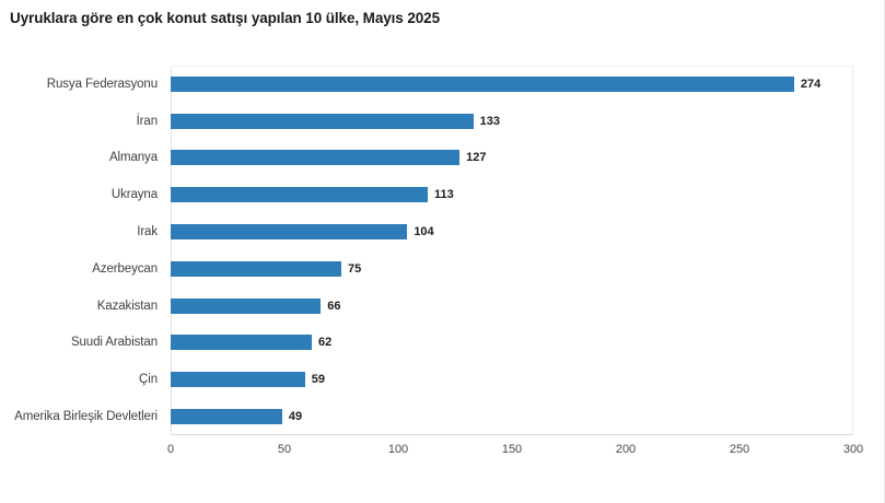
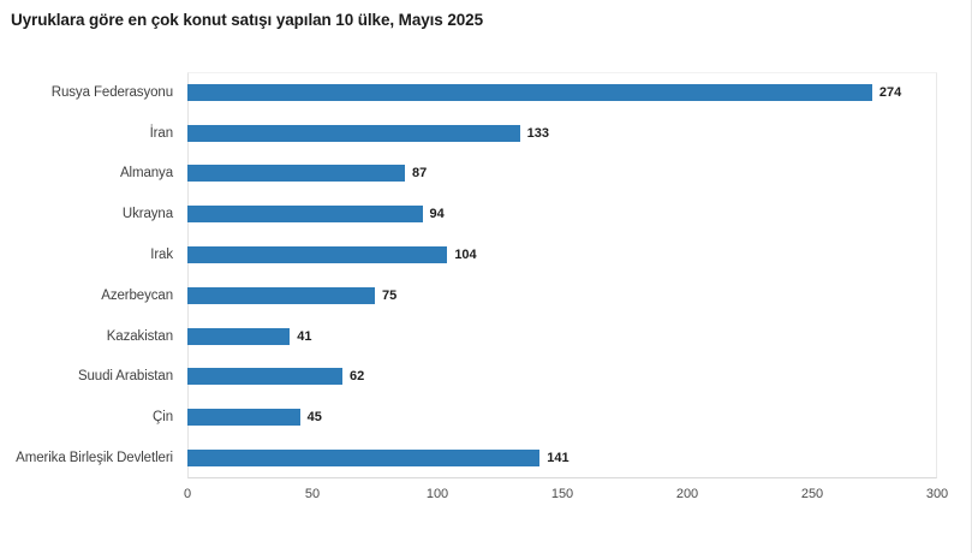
Almanya: 127 -> 87
Ukrayna: 113 -> 94
Kazakistan: 66 -> 41
Çin: 59 -> 45
Amerika Birleşik Devletleri: 49 -> 141
